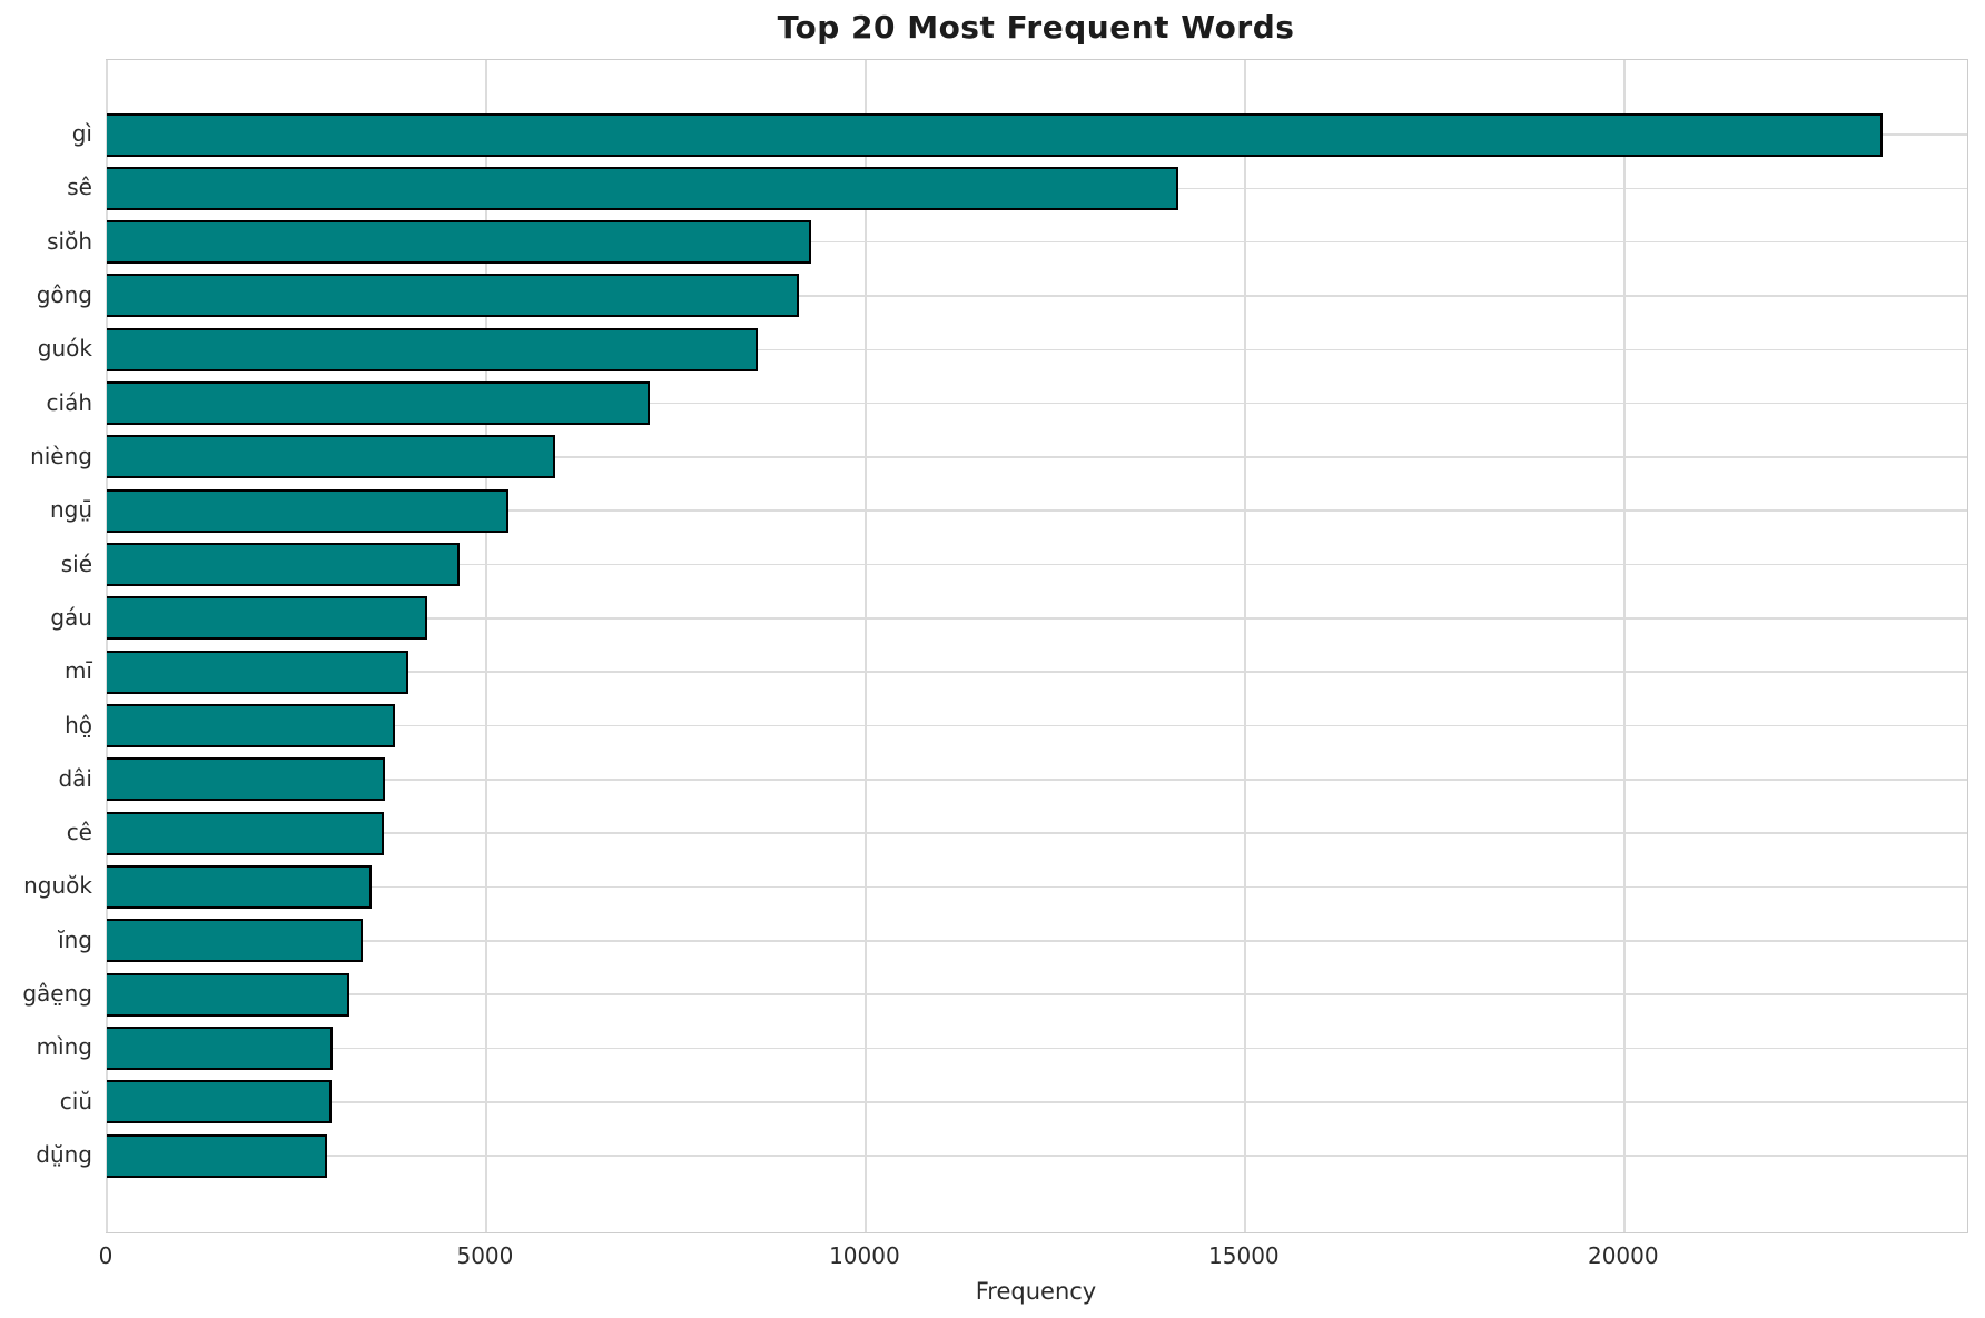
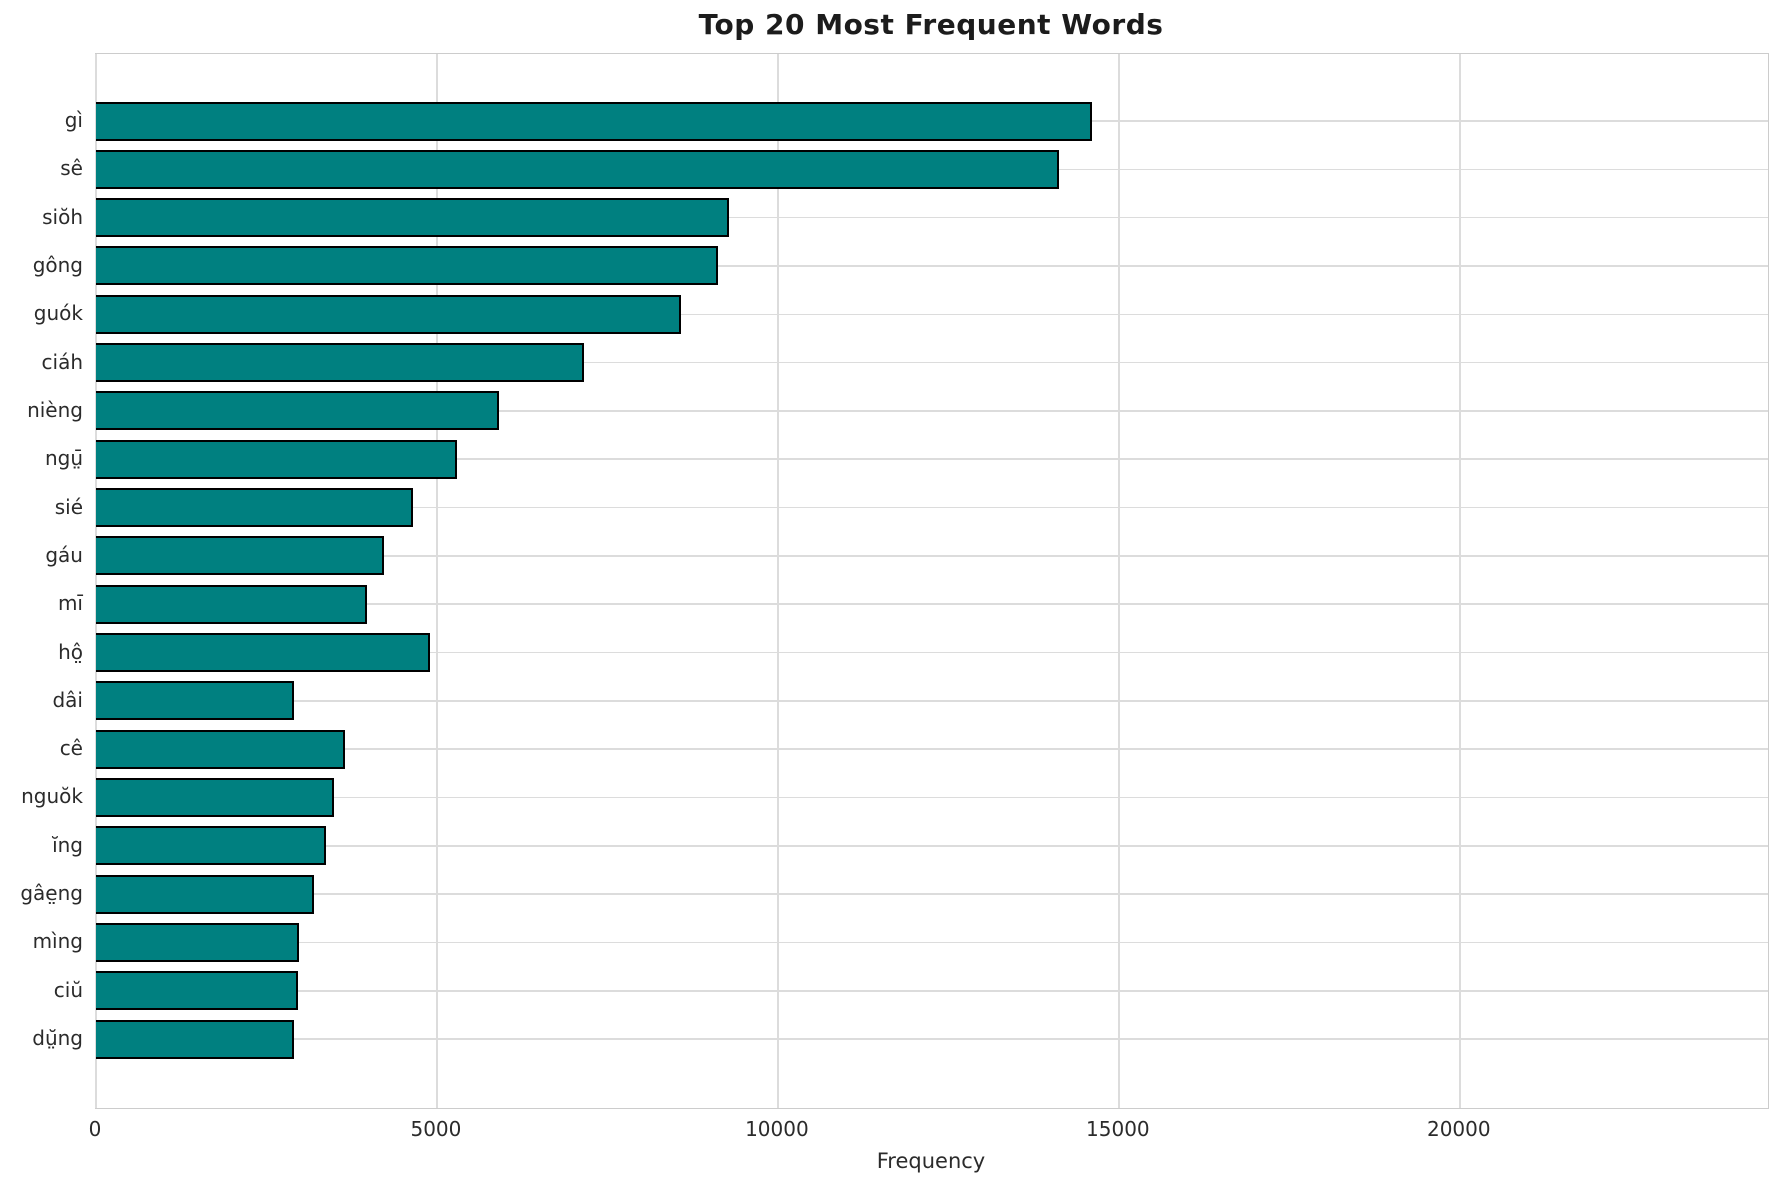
gì: 23400 -> 14600
hô̤: 3800 -> 4900
dâi: 3700 -> 2900
